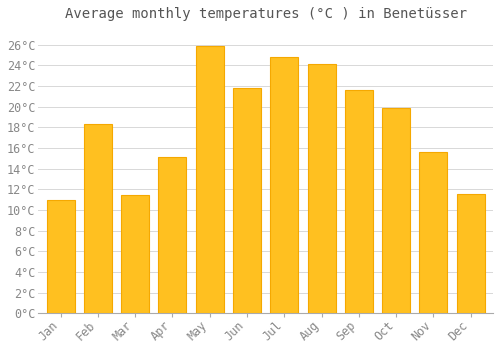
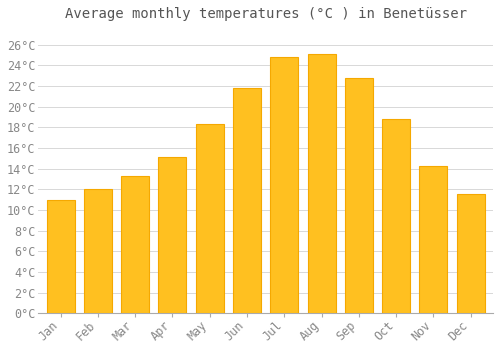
Feb: 18.3°C -> 12.0°C
Mar: 11.4°C -> 13.3°C
May: 25.9°C -> 18.3°C
Aug: 24.1°C -> 25.1°C
Sep: 21.6°C -> 22.8°C
Oct: 19.9°C -> 18.8°C
Nov: 15.6°C -> 14.2°C
